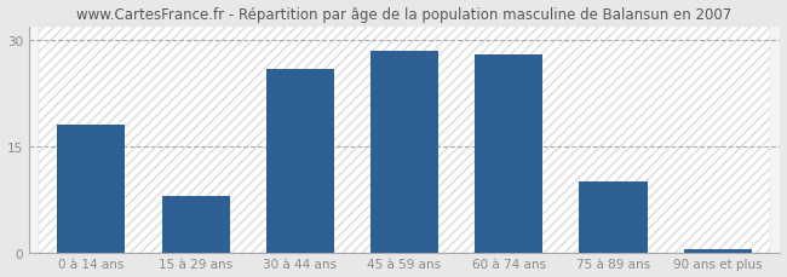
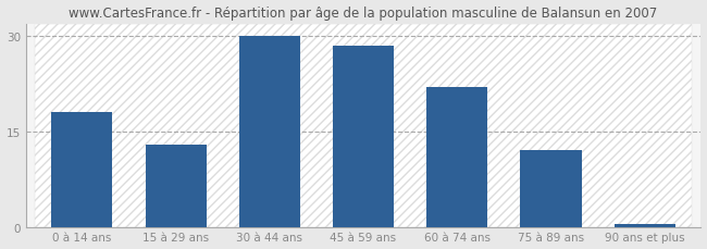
15 à 29 ans: 8.0 -> 13.0
30 à 44 ans: 26.0 -> 30.0
60 à 74 ans: 28.0 -> 22.0
75 à 89 ans: 10.0 -> 12.0
